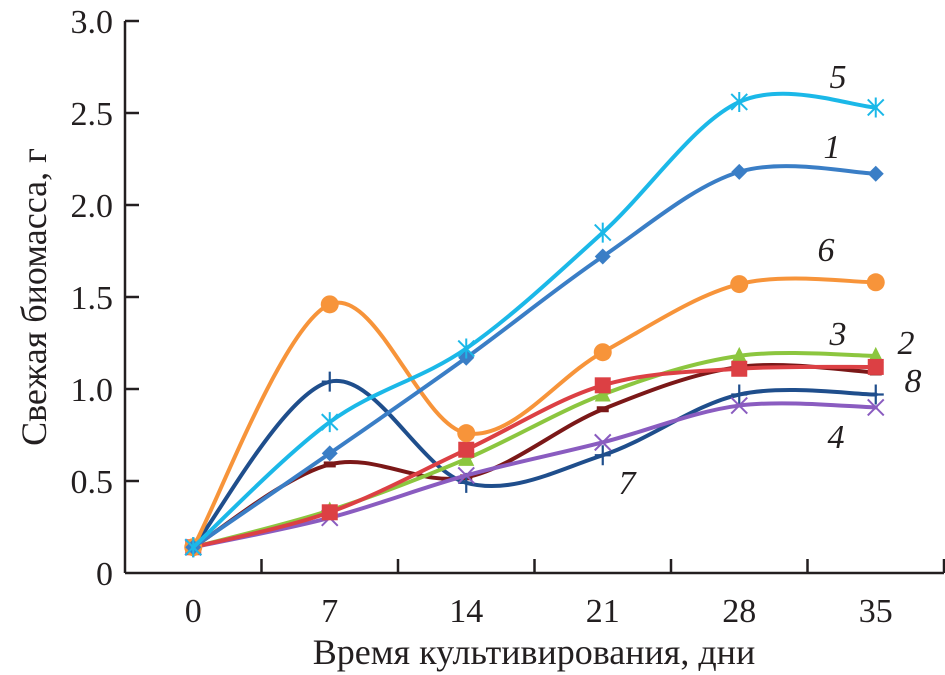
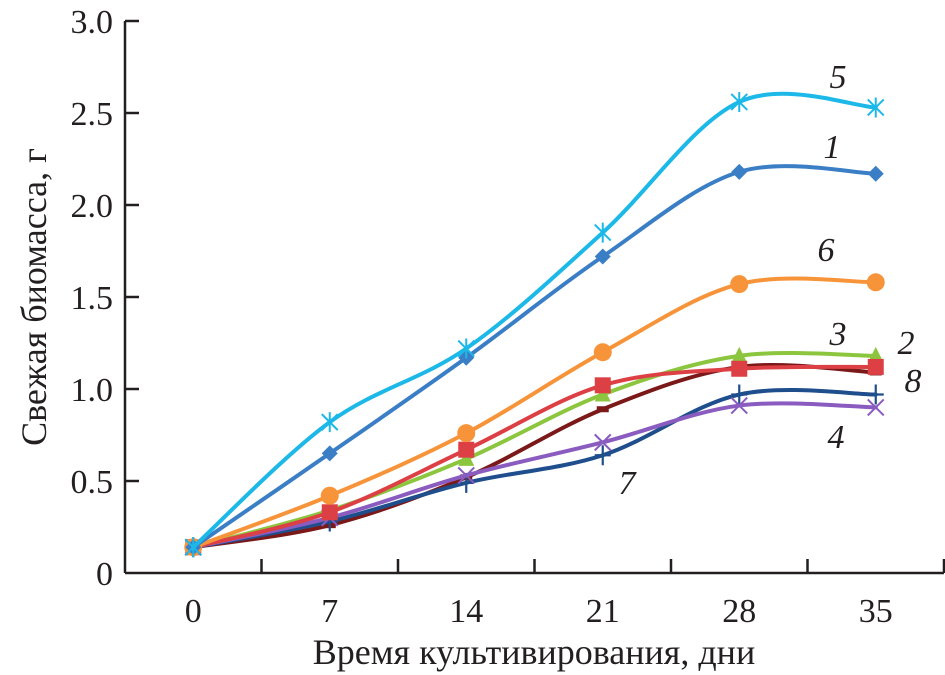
6/7: 1.46 -> 0.42
7/7: 1.04 -> 0.28
8/7: 0.59 -> 0.26
